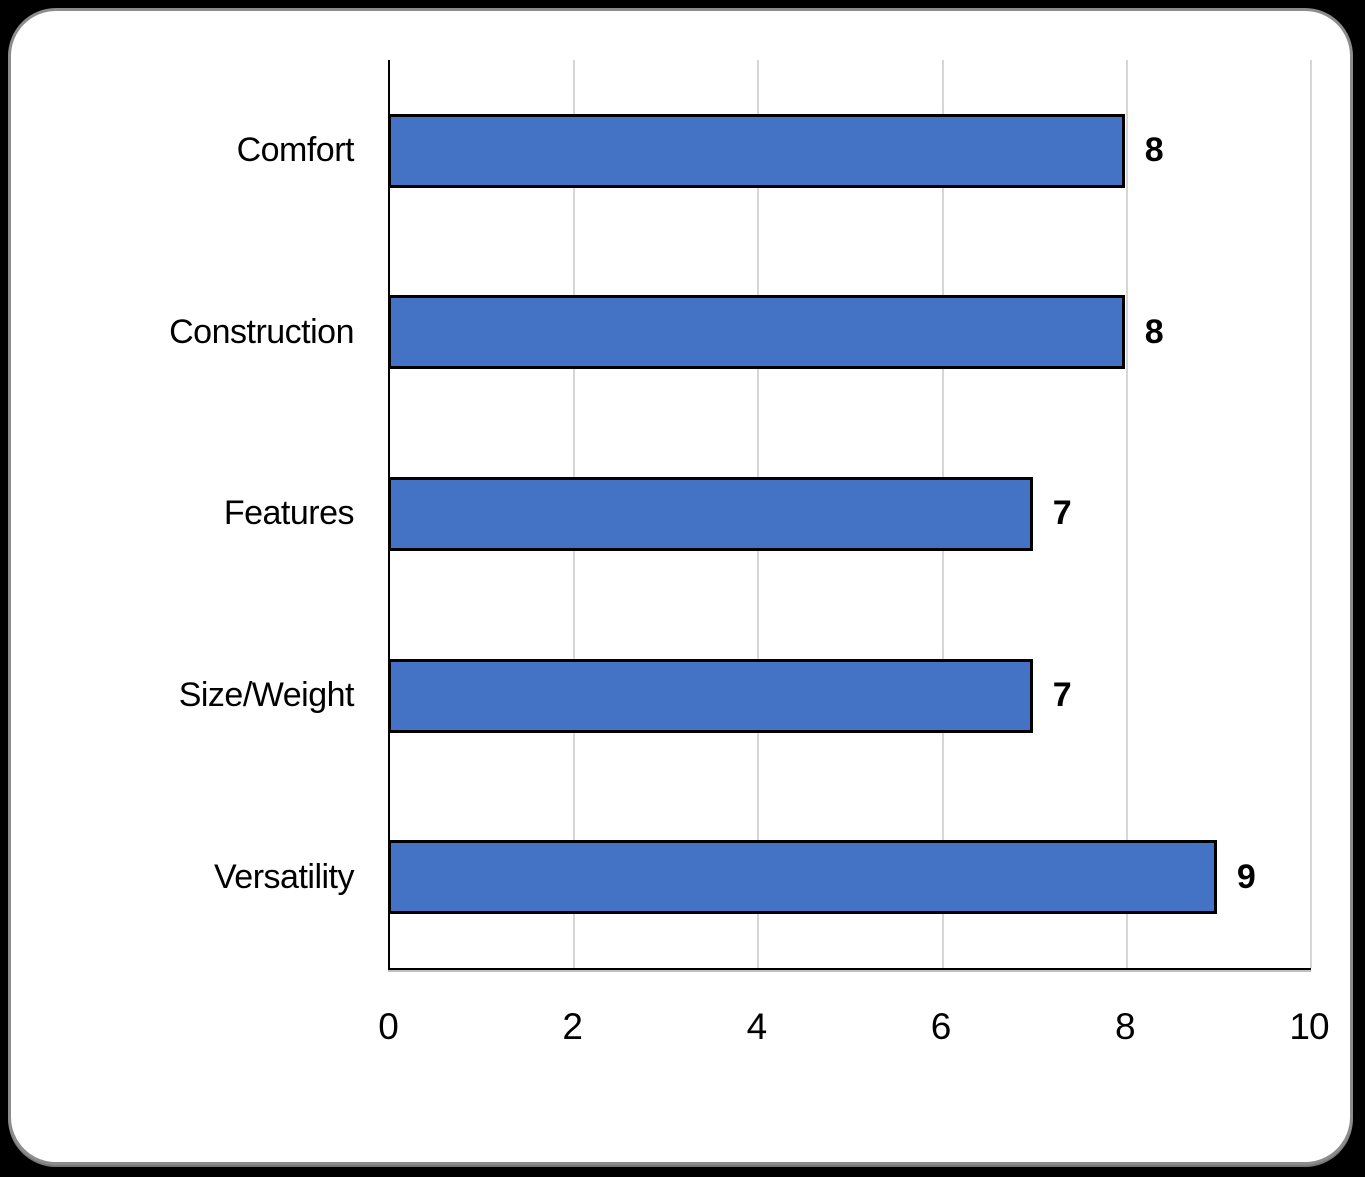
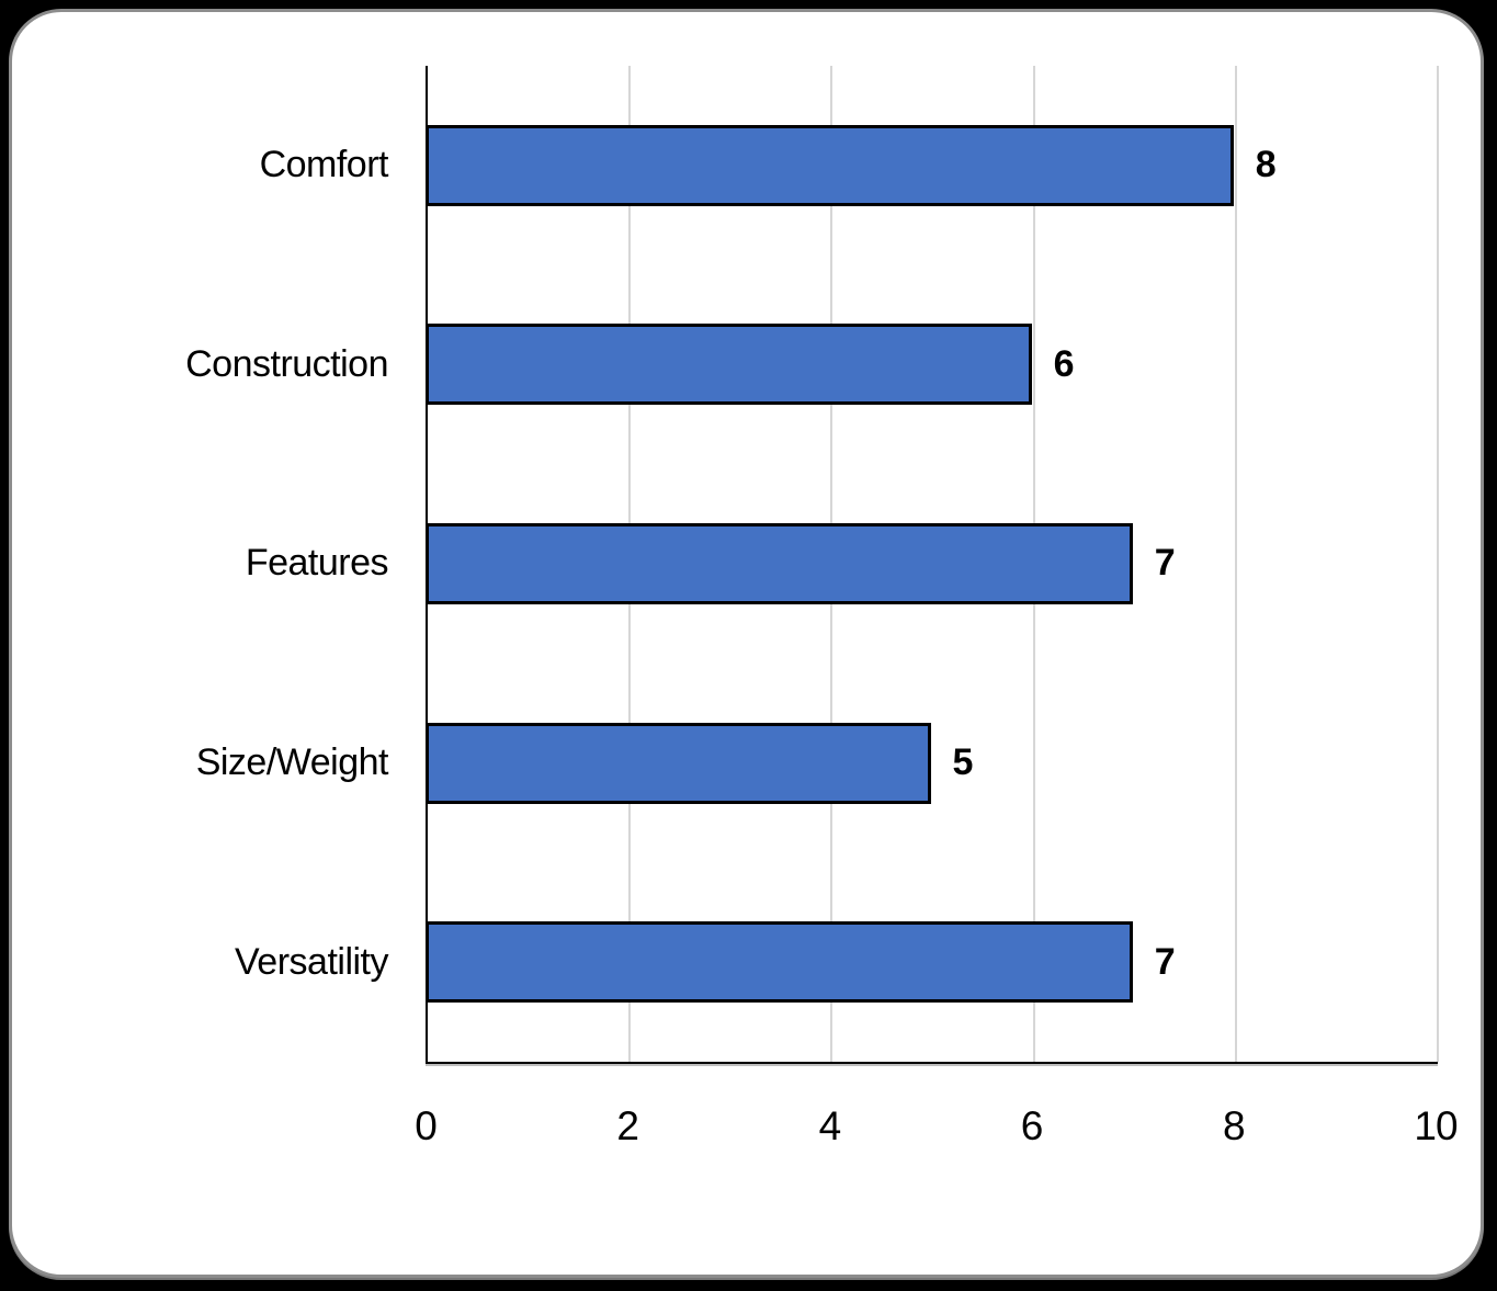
Construction: 8 -> 6
Size/Weight: 7 -> 5
Versatility: 9 -> 7
